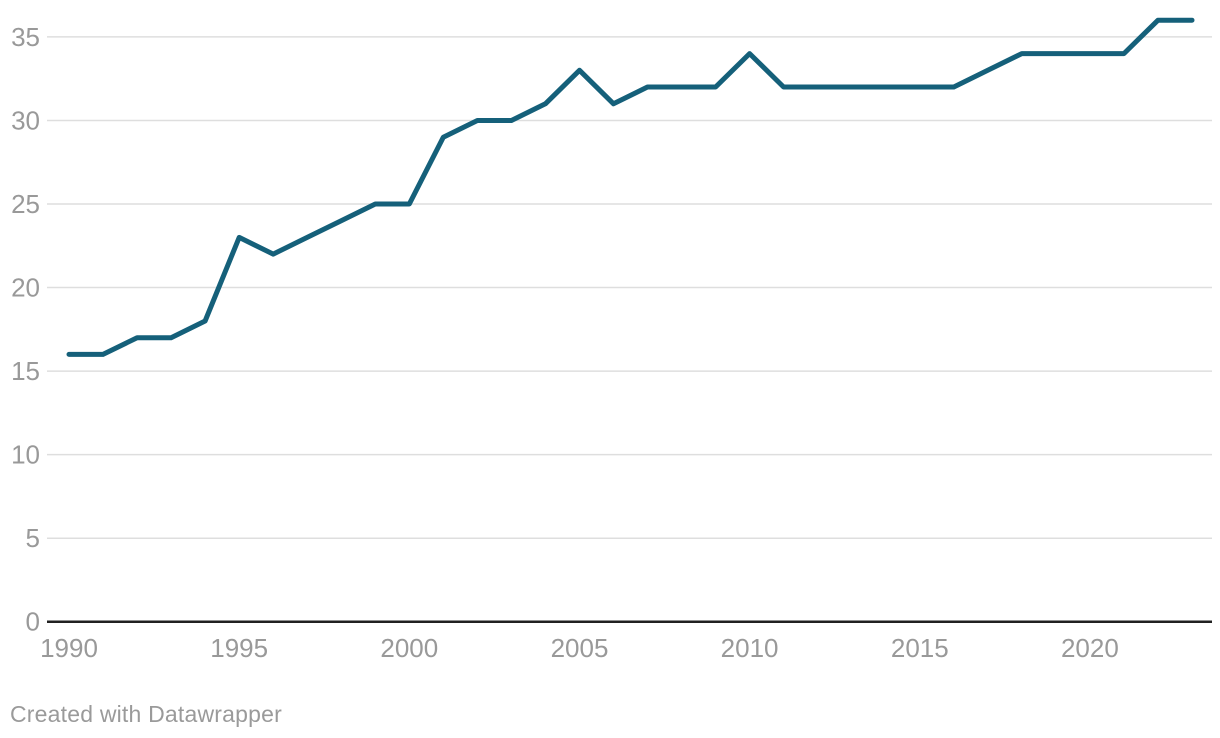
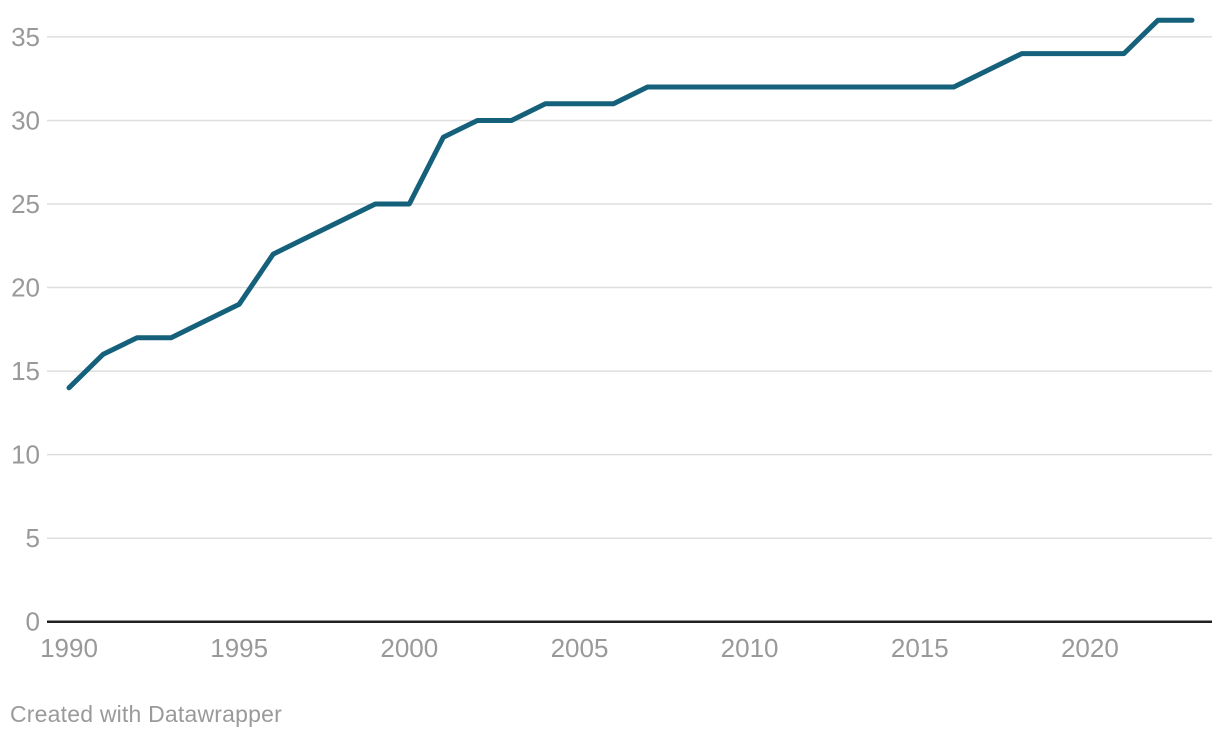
1990: 16 -> 14
1995: 23 -> 19
2005: 33 -> 31
2010: 34 -> 32
